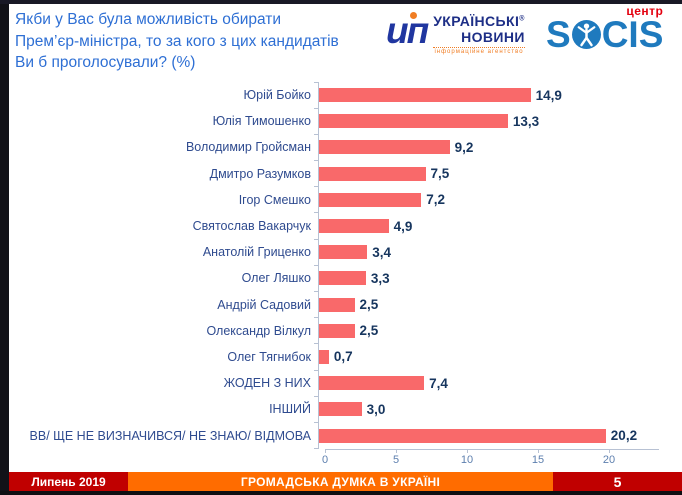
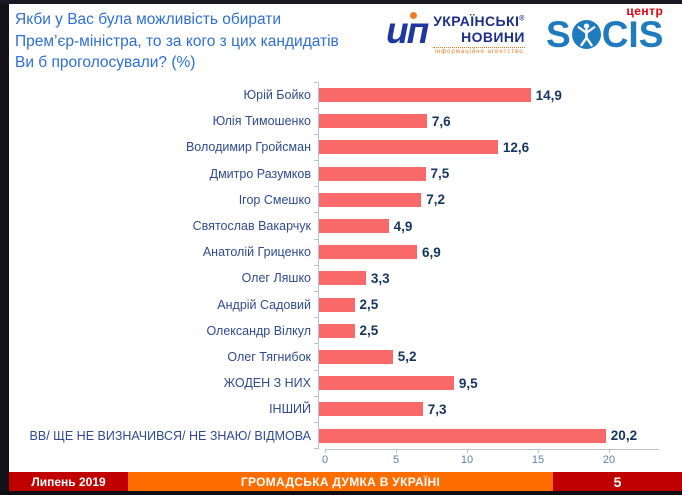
Юлія Тимошенко: 13,3 -> 7,6
Володимир Гройсман: 9,2 -> 12,6
Анатолій Гриценко: 3,4 -> 6,9
Олег Тягнибок: 0,7 -> 5,2
ЖОДЕН З НИХ: 7,4 -> 9,5
ІНШИЙ: 3,0 -> 7,3
